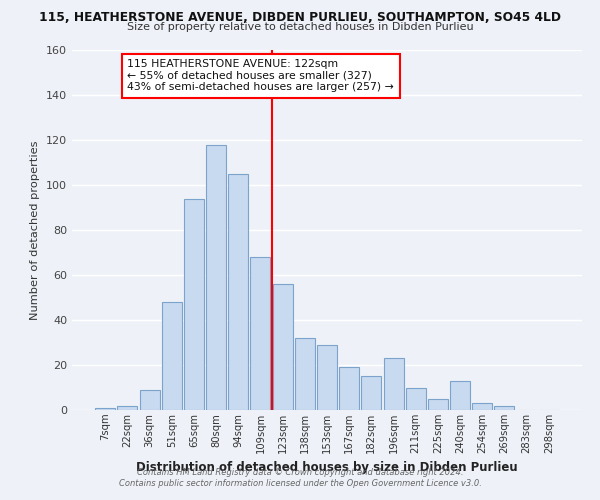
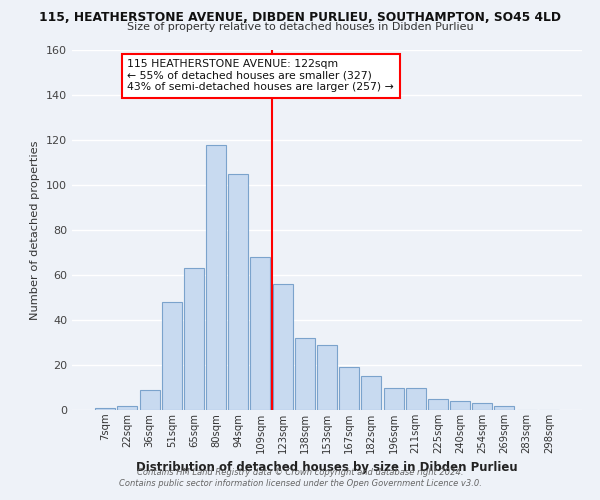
65sqm: 94 -> 63
196sqm: 23 -> 10
240sqm: 13 -> 4
